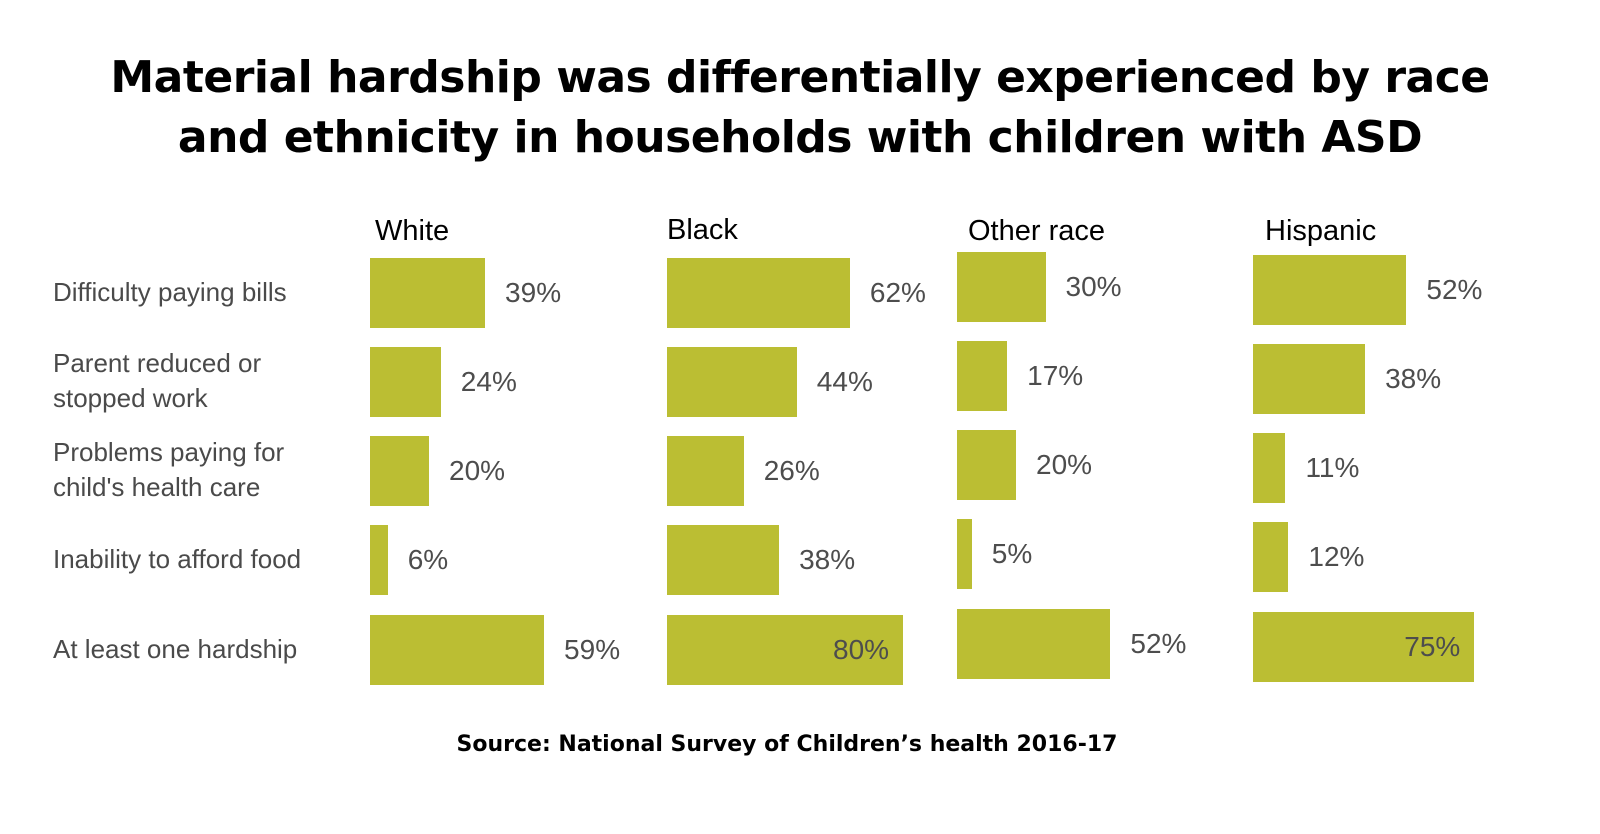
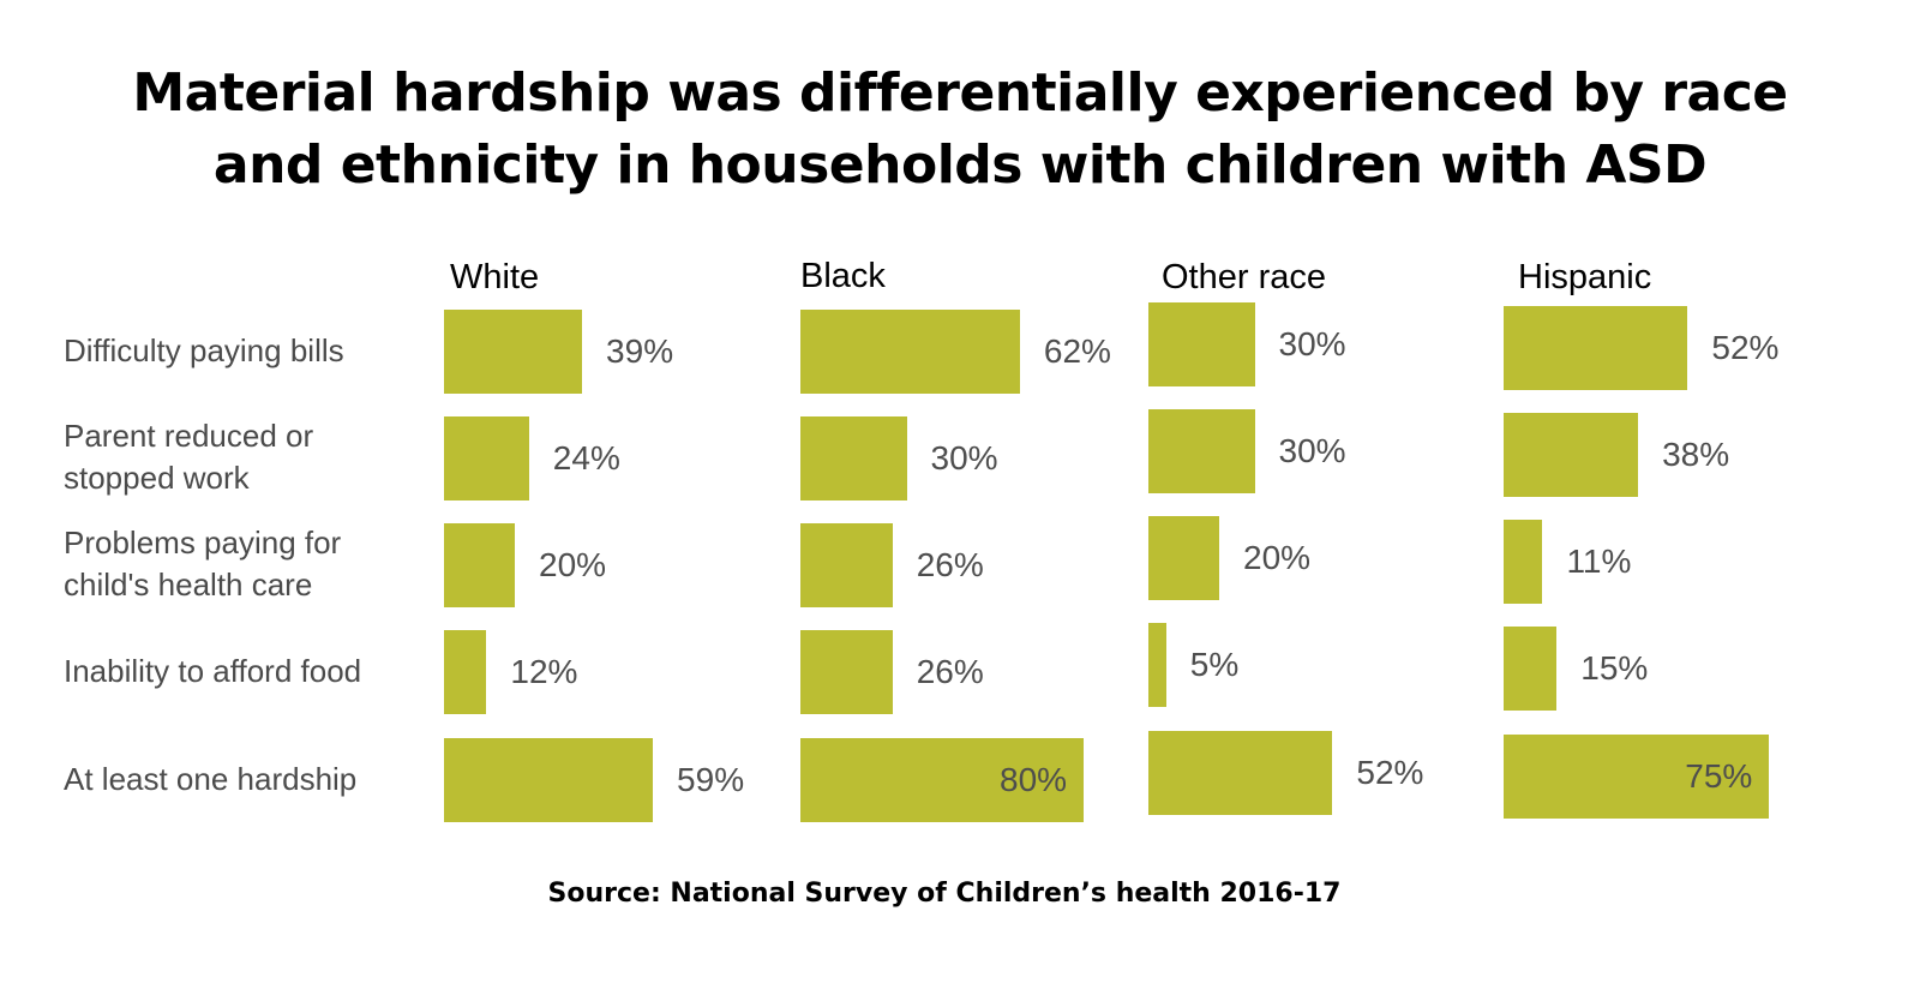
Black/Parent reduced or stopped work: 44% -> 30%
Other race/Parent reduced or stopped work: 17% -> 30%
White/Inability to afford food: 6% -> 12%
Black/Inability to afford food: 38% -> 26%
Hispanic/Inability to afford food: 12% -> 15%
